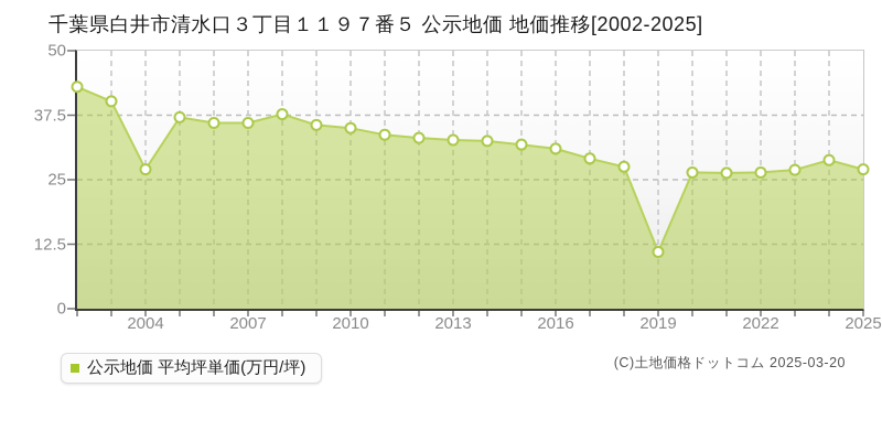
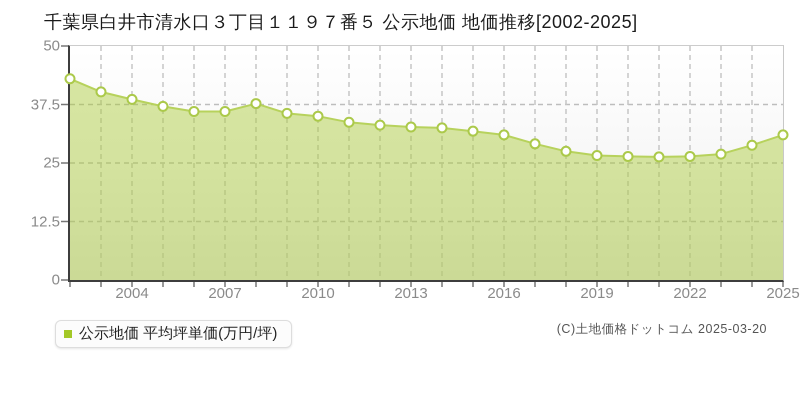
2004: 27 -> 39
2019: 11 -> 27
2025: 27 -> 31
